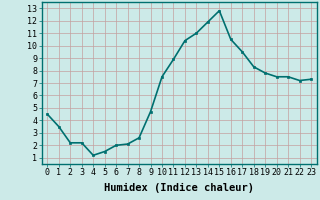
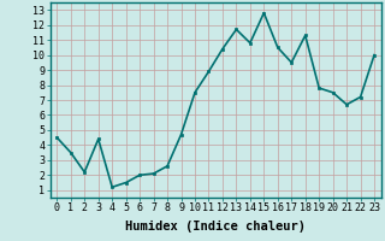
3: 2.2 -> 4.4
13: 11.0 -> 11.7
14: 11.9 -> 10.8
18: 8.3 -> 11.3
21: 7.5 -> 6.7
23: 7.3 -> 10.0
